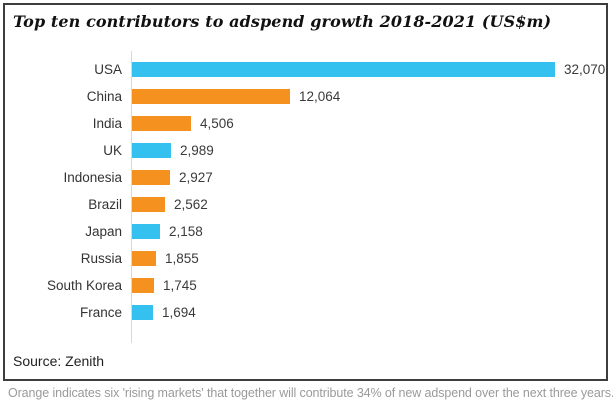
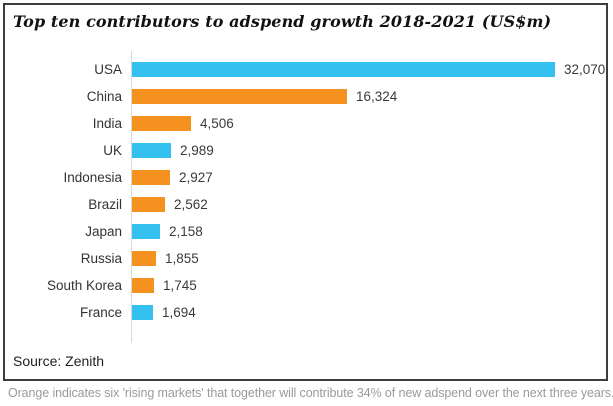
China: 12,064 -> 16,324
